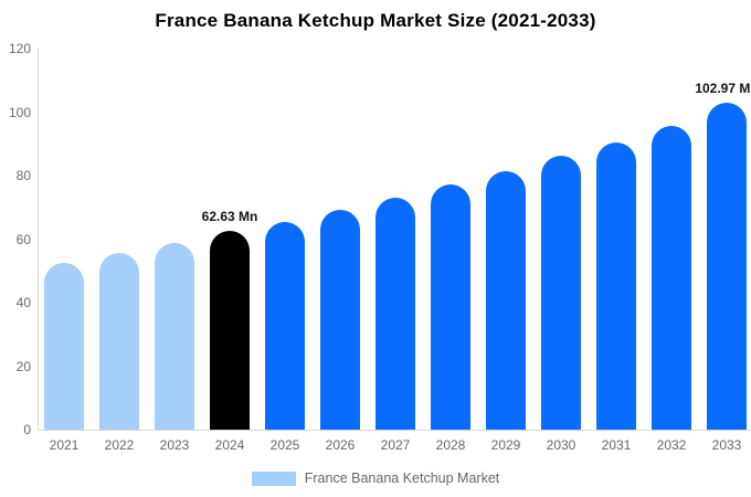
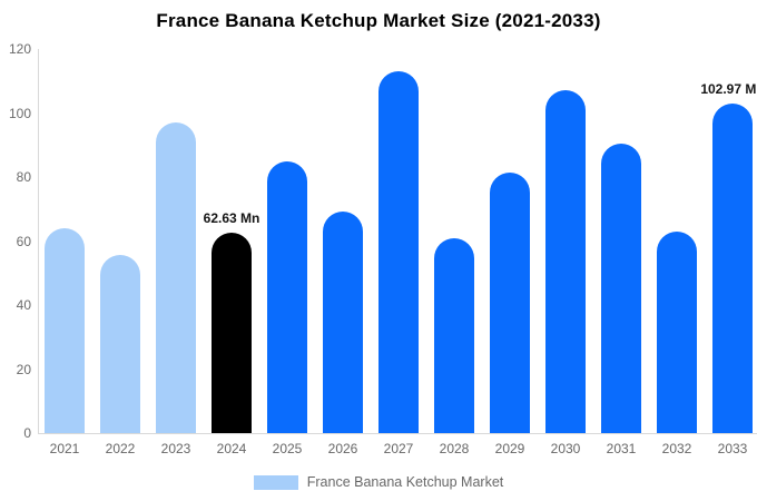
2021: 52 -> 64
2023: 59 -> 97
2025: 66 -> 85
2027: 73 -> 113
2028: 77 -> 61
2030: 86 -> 107
2032: 96 -> 63
